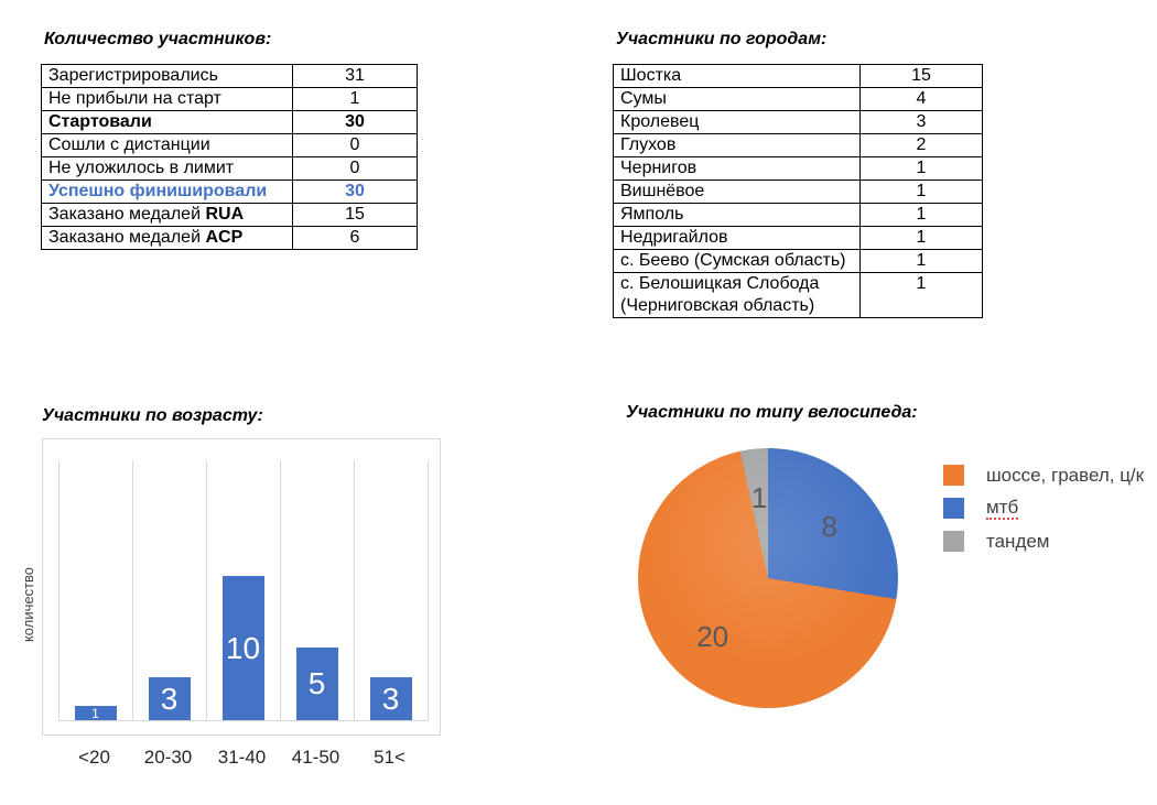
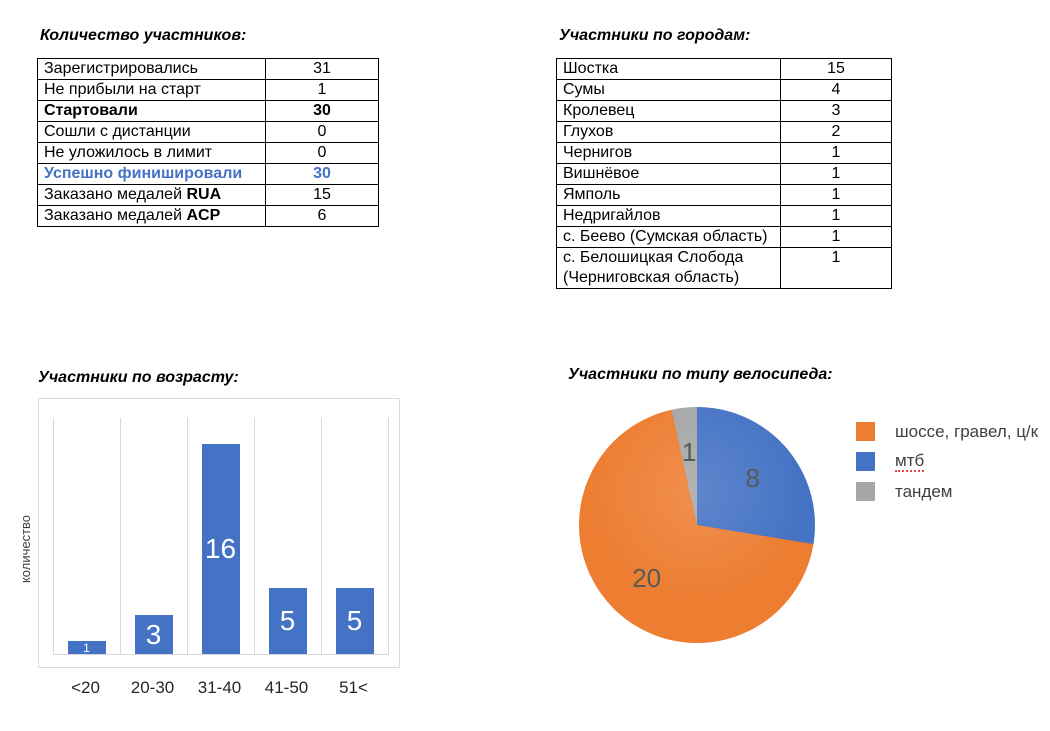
Участники по возрасту:/31-40: 10 -> 16
Участники по возрасту:/51<: 3 -> 5
